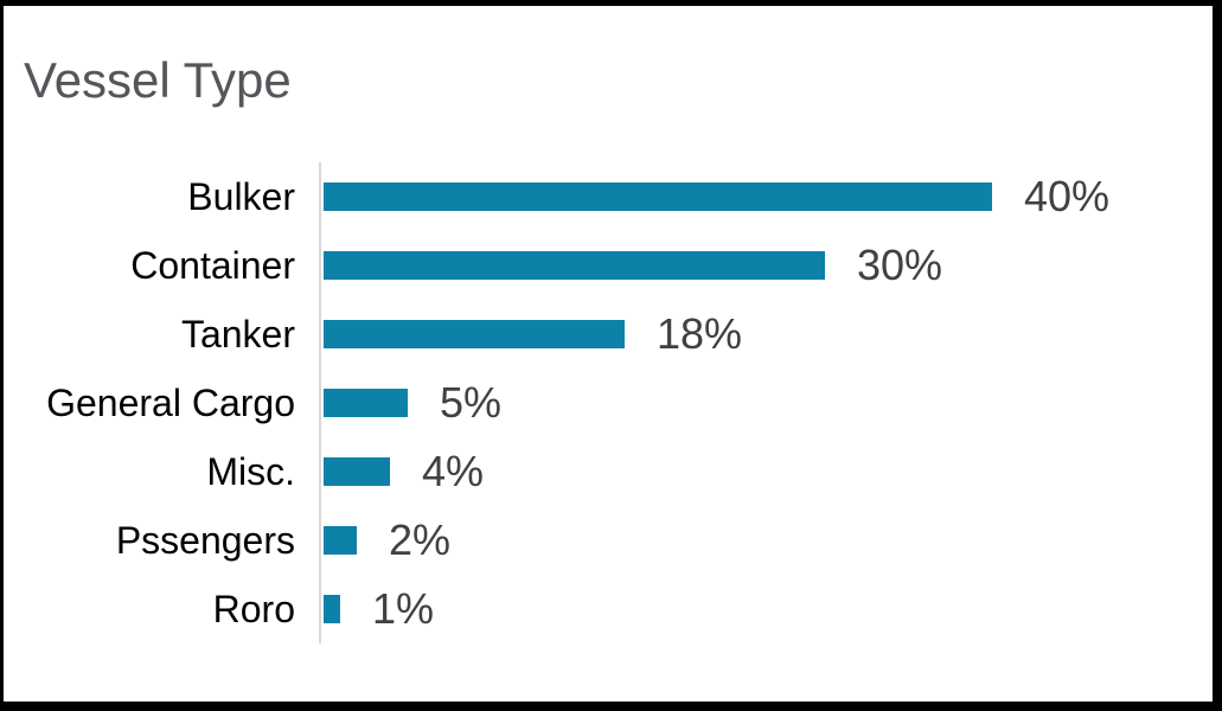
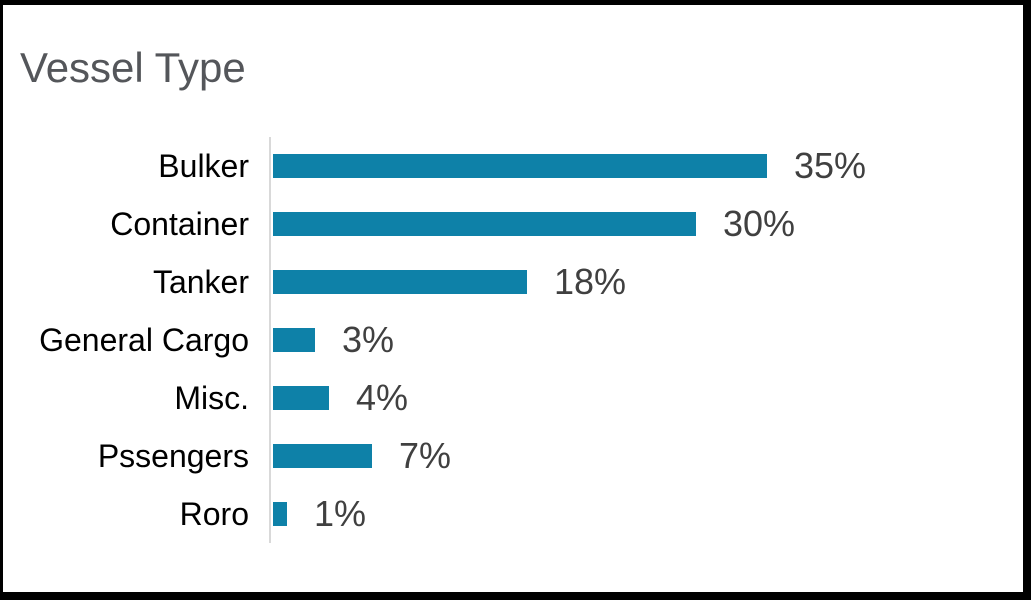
Bulker: 40% -> 35%
General Cargo: 5% -> 3%
Pssengers: 2% -> 7%
